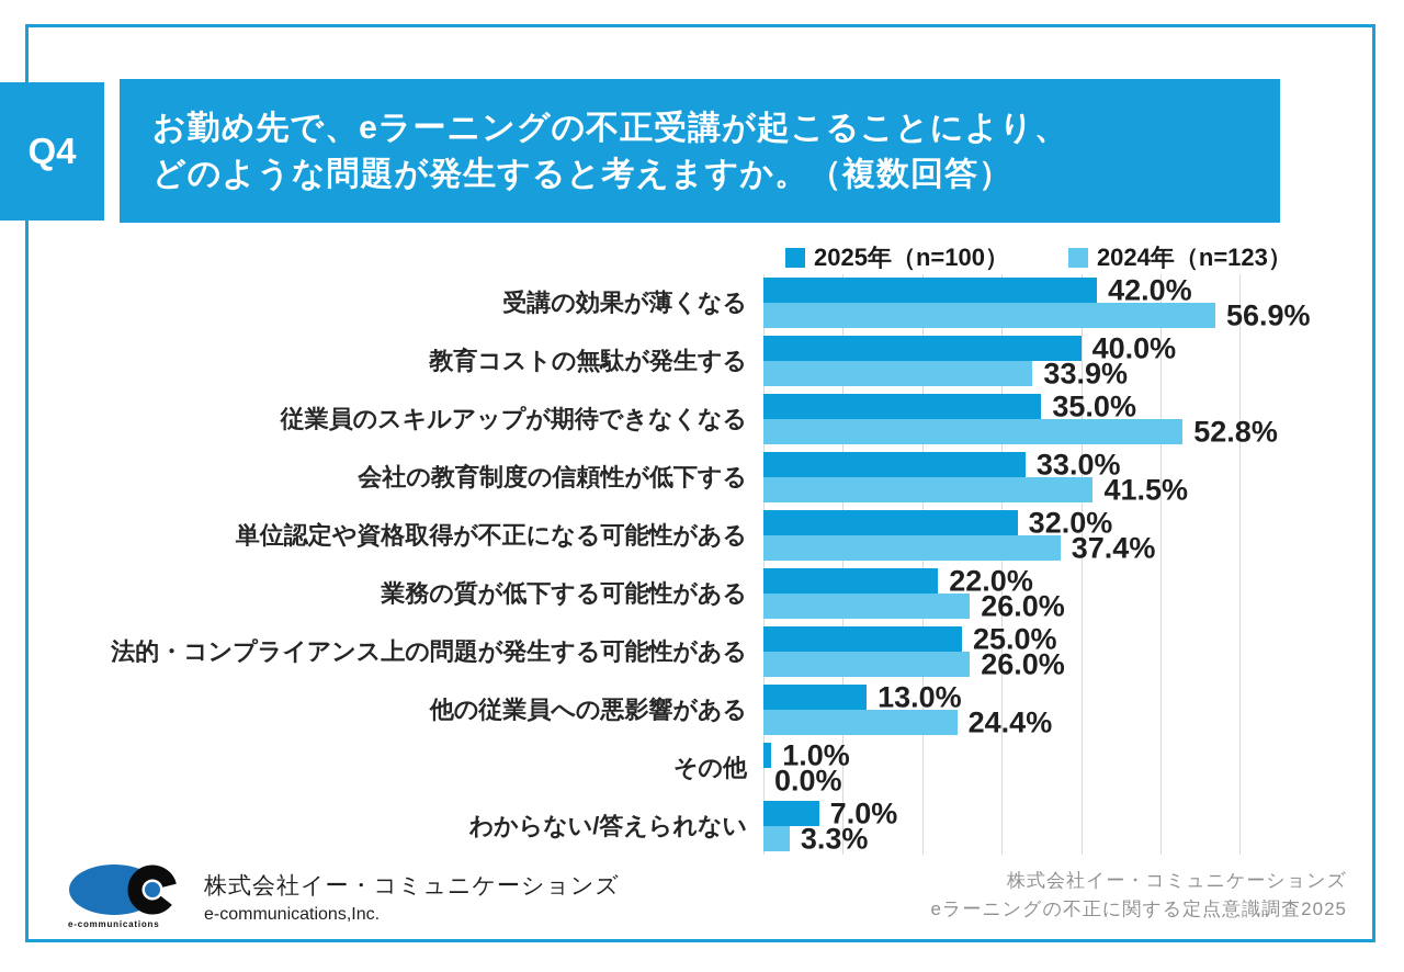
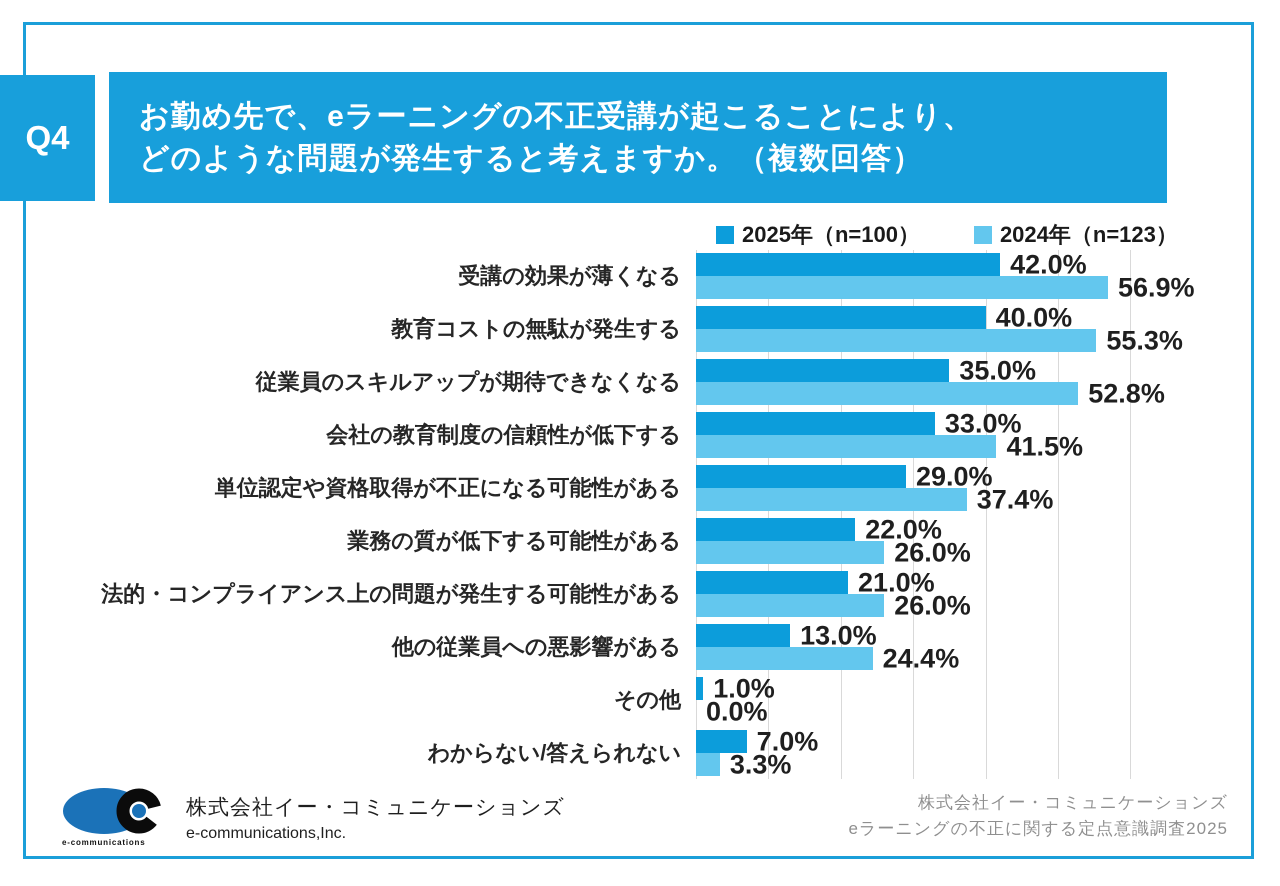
2024年（n=123）/教育コストの無駄が発生する: 33.9% -> 55.3%
2025年（n=100）/単位認定や資格取得が不正になる可能性がある: 32.0% -> 29.0%
2025年（n=100）/法的・コンプライアンス上の問題が発生する可能性がある: 25.0% -> 21.0%
